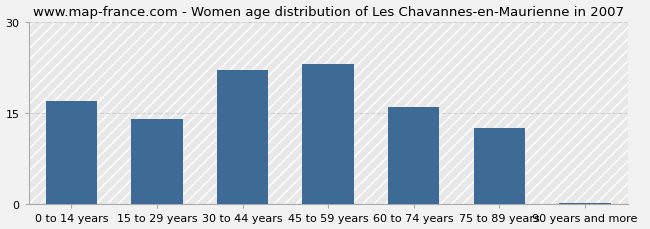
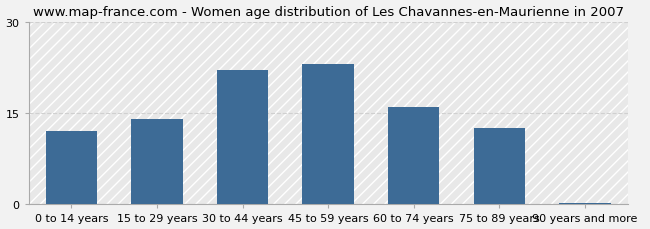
0 to 14 years: 17.0 -> 12.0
